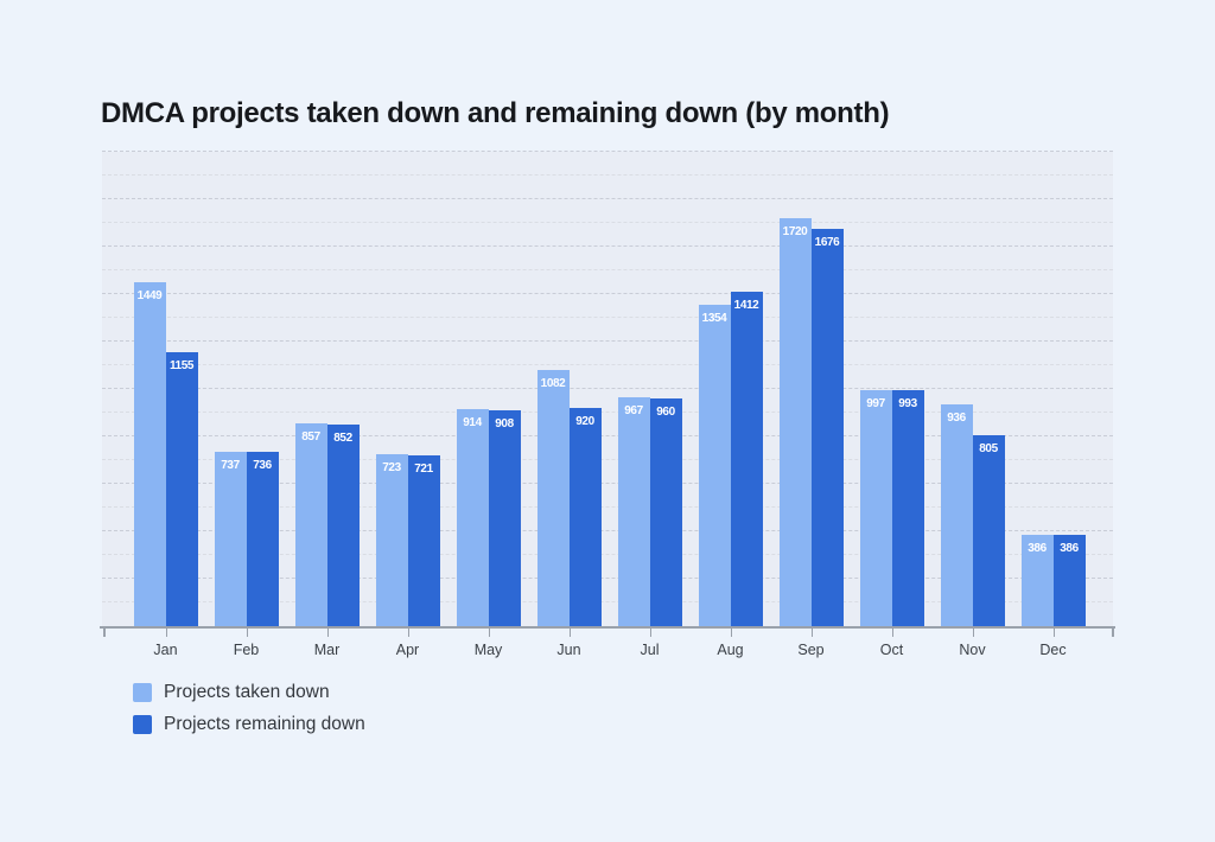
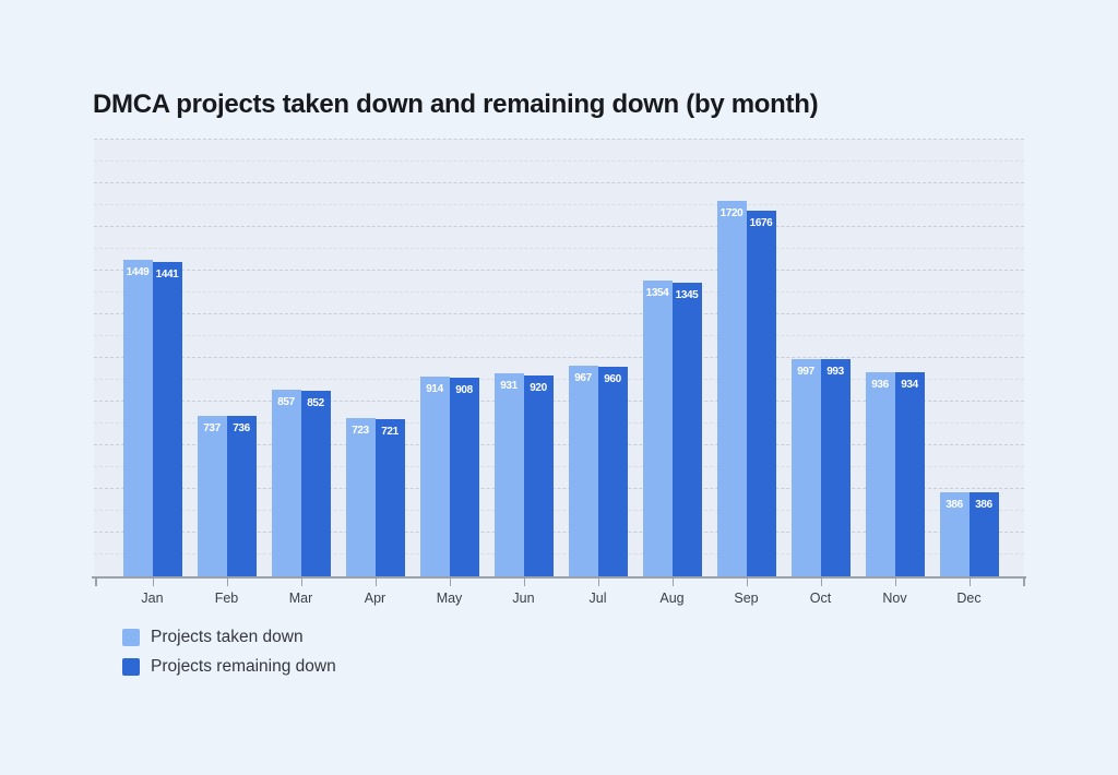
Projects remaining down/Jan: 1155 -> 1441
Projects taken down/Jun: 1082 -> 931
Projects remaining down/Aug: 1412 -> 1345
Projects remaining down/Nov: 805 -> 934
